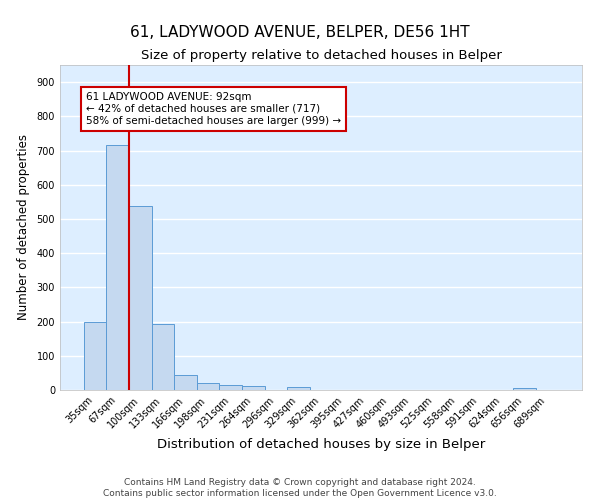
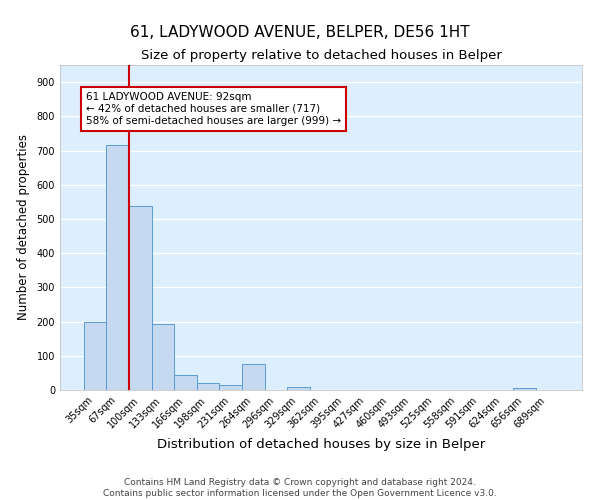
264sqm: 12 -> 75
